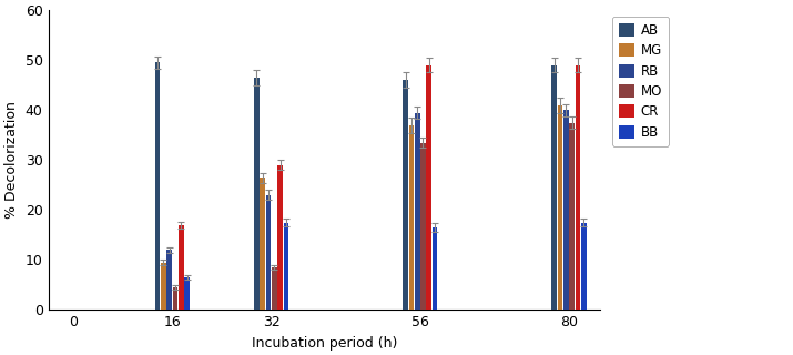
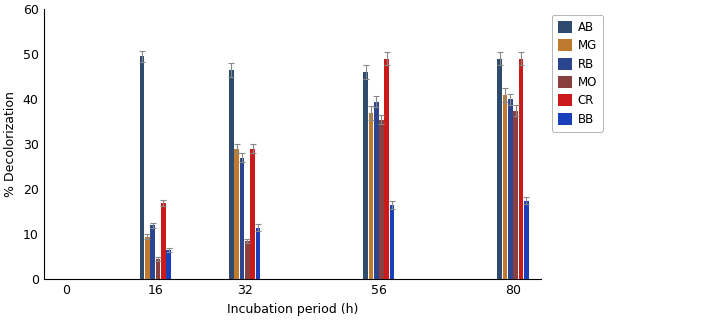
MG/32: 26.5 -> 29.0
RB/32: 23.0 -> 27.0
BB/32: 17.5 -> 11.5
MO/56: 33.5 -> 35.5
